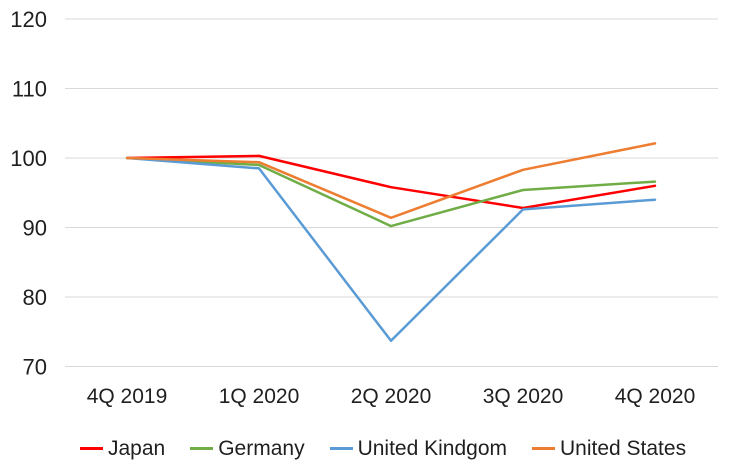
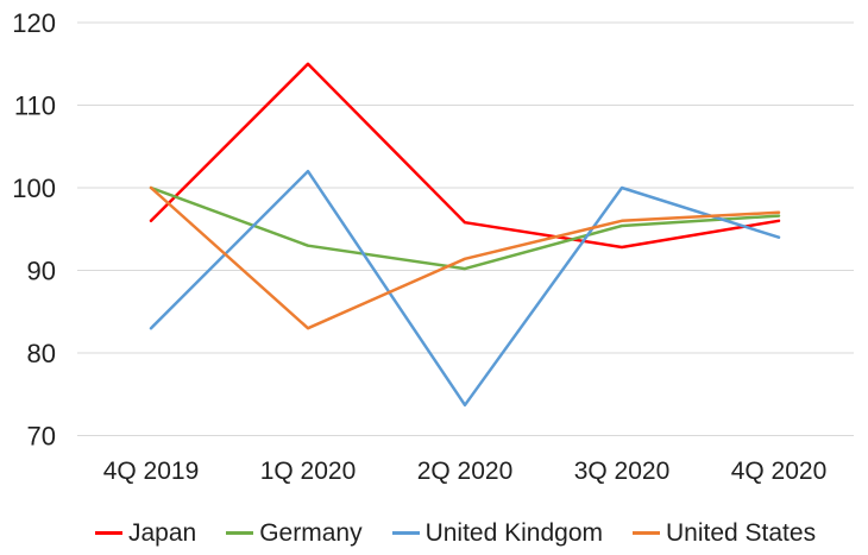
Japan/4Q 2019: 100 -> 96
United Kindgom/4Q 2019: 100 -> 83
Japan/1Q 2020: 100 -> 115
Germany/1Q 2020: 99 -> 93
United Kindgom/1Q 2020: 98 -> 102
United States/1Q 2020: 99 -> 83
United Kindgom/3Q 2020: 93 -> 100
United States/3Q 2020: 98 -> 96
United States/4Q 2020: 102 -> 97
